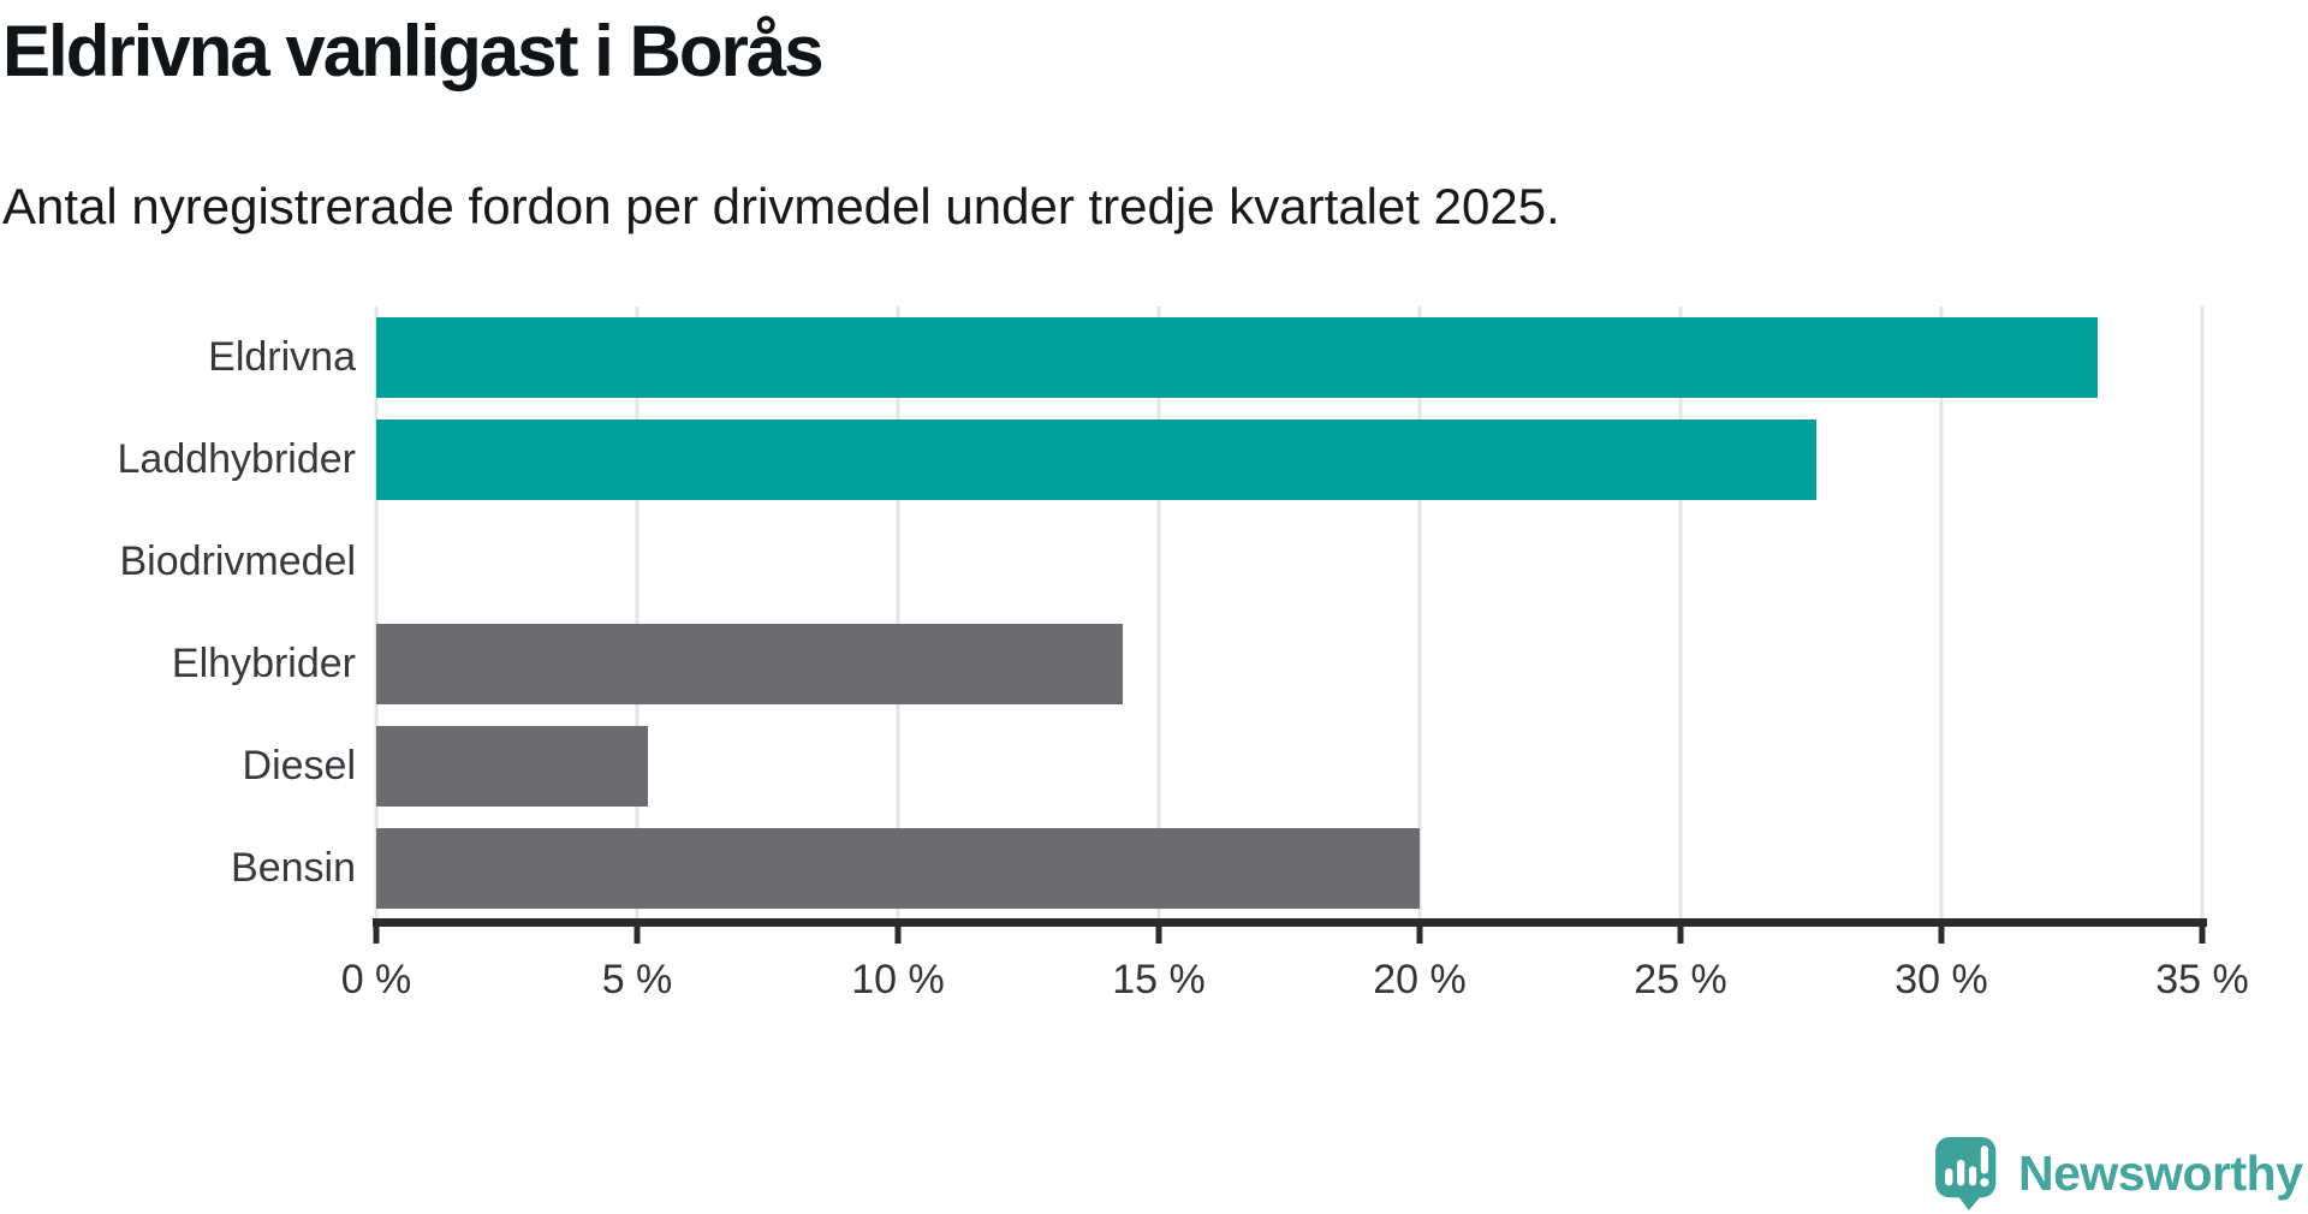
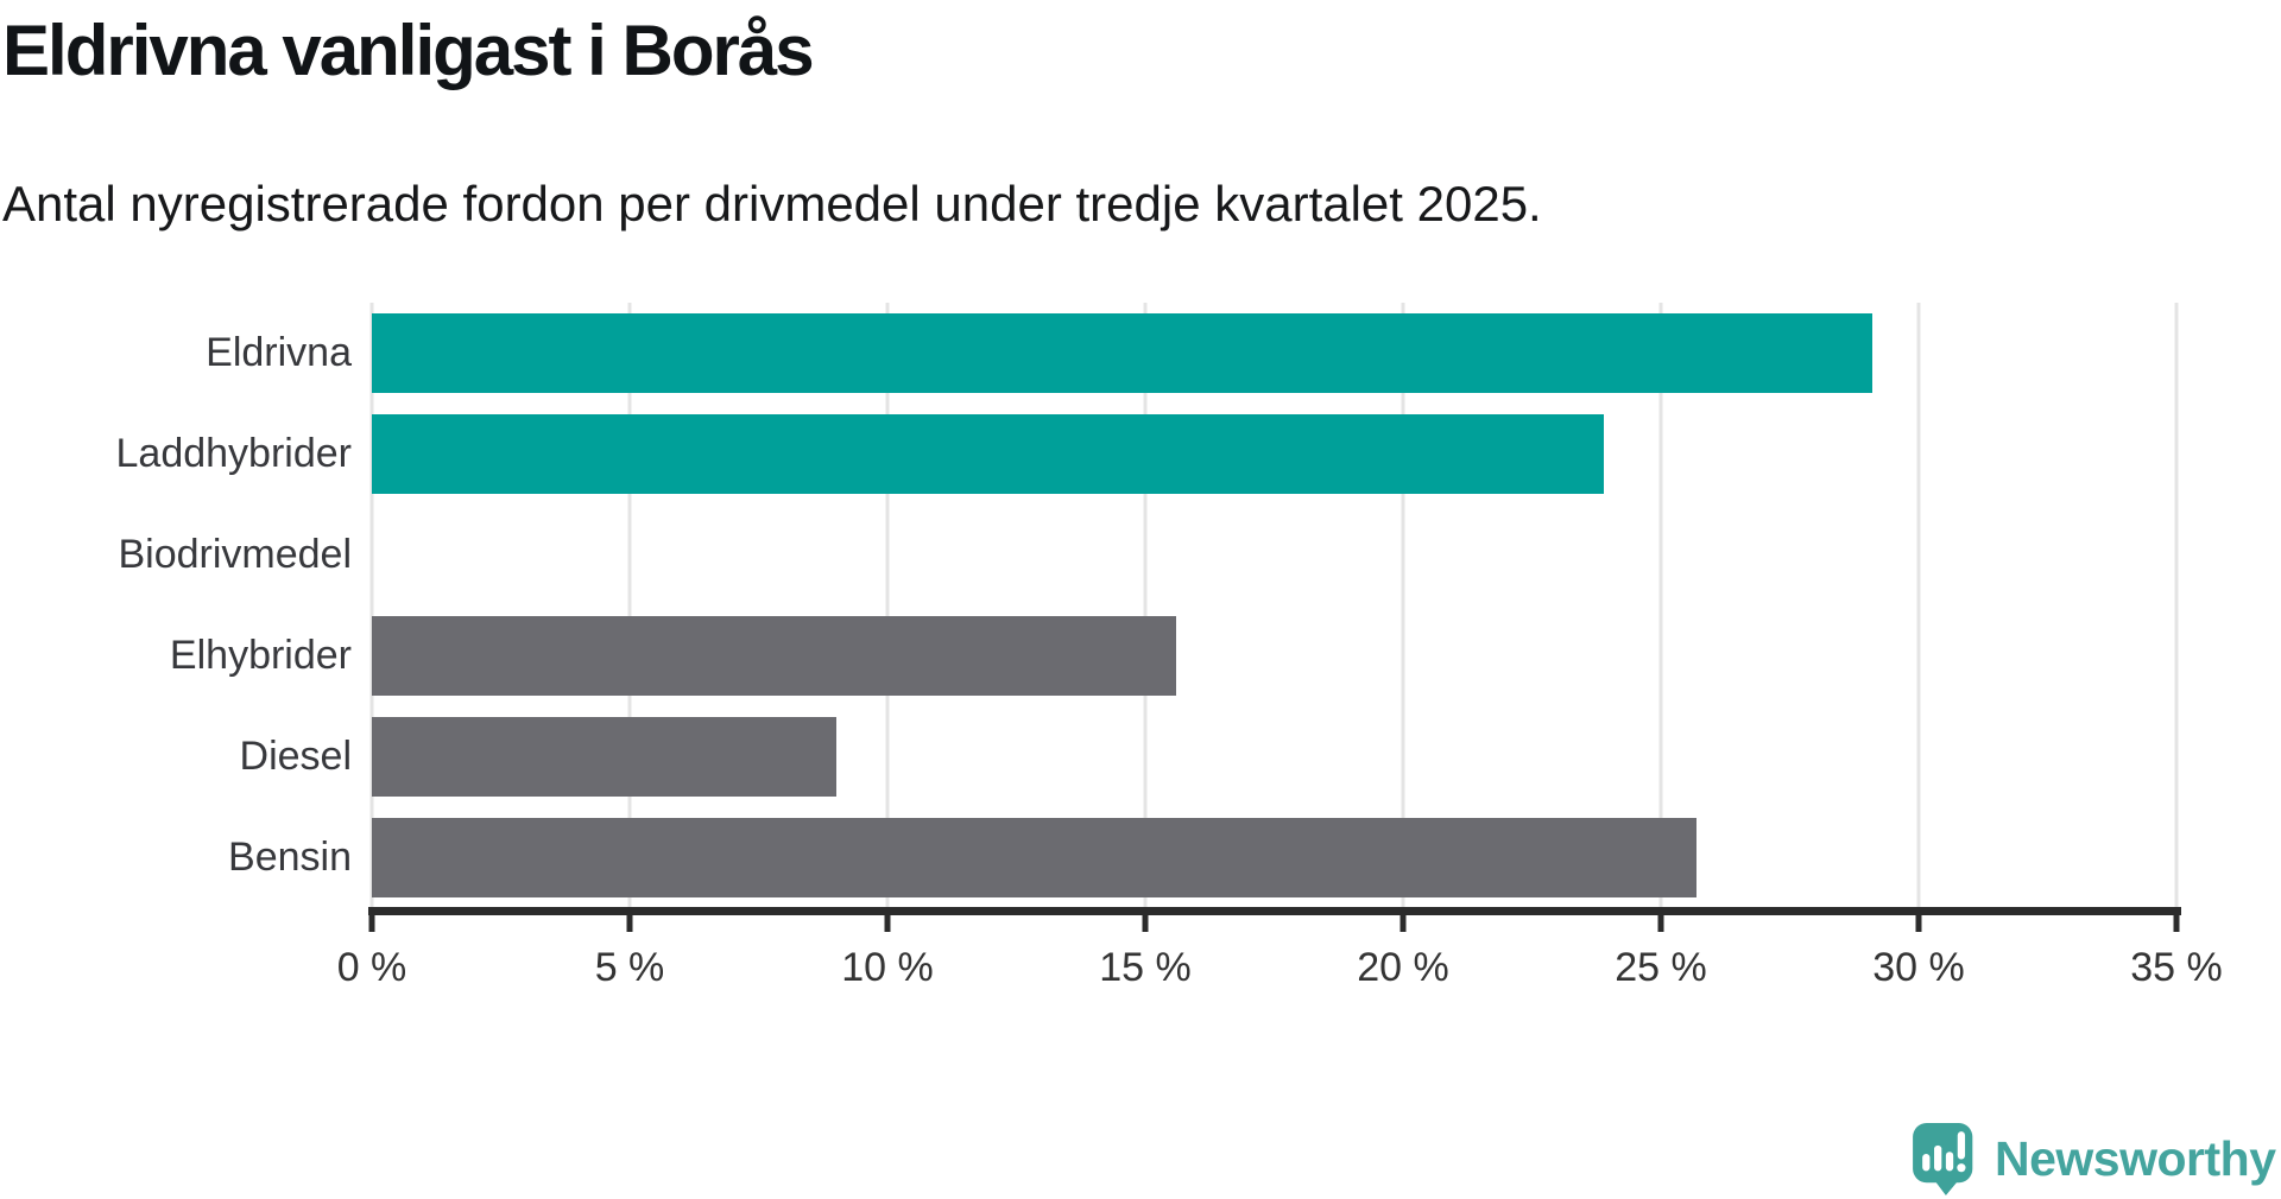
Eldrivna: 33.0% -> 29.1%
Laddhybrider: 27.6% -> 23.9%
Elhybrider: 14.3% -> 15.6%
Diesel: 5.2% -> 9.0%
Bensin: 20.0% -> 25.7%
